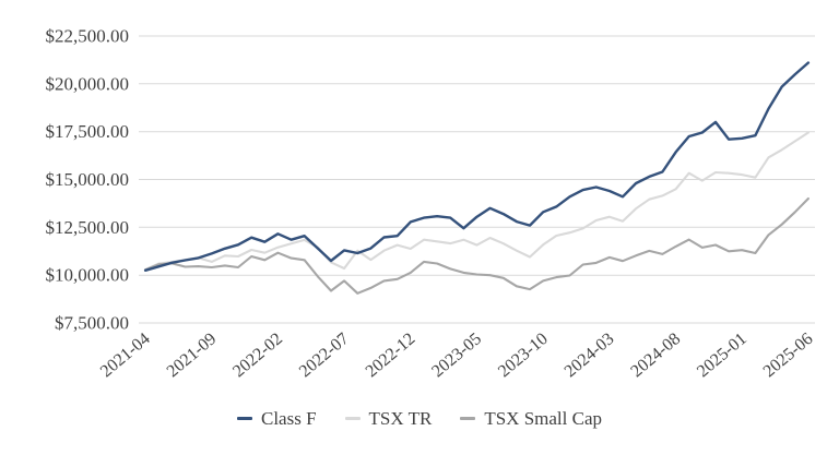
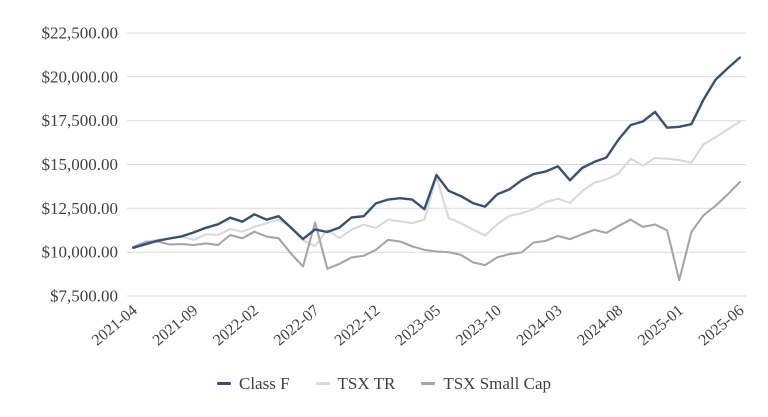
TSX Small Cap/2022-07: $9700 -> $11700
Class F/2023-05: $13000 -> $14400
TSX TR/2023-05: $11600 -> $14300
Class F/2024-03: $14400 -> $14900
TSX Small Cap/2025-01: $11300 -> $8400
